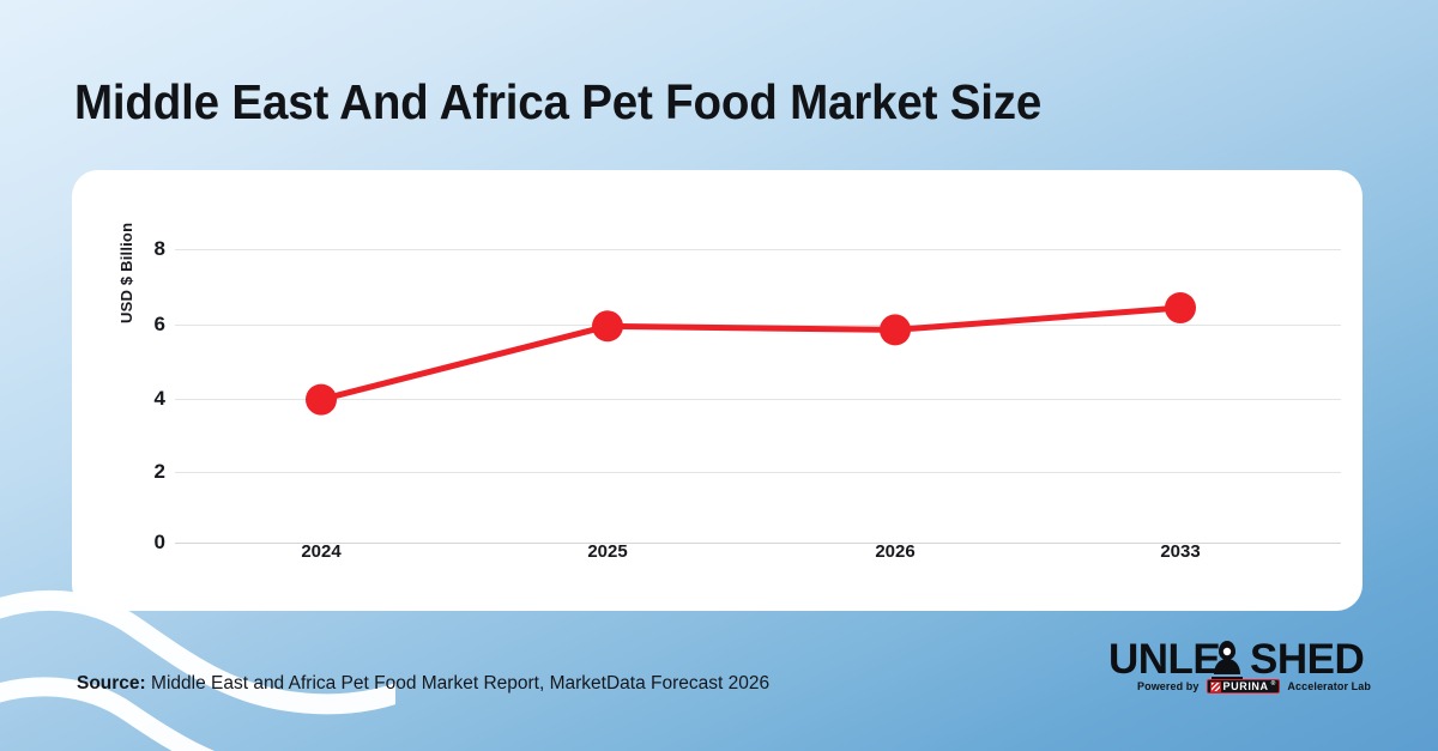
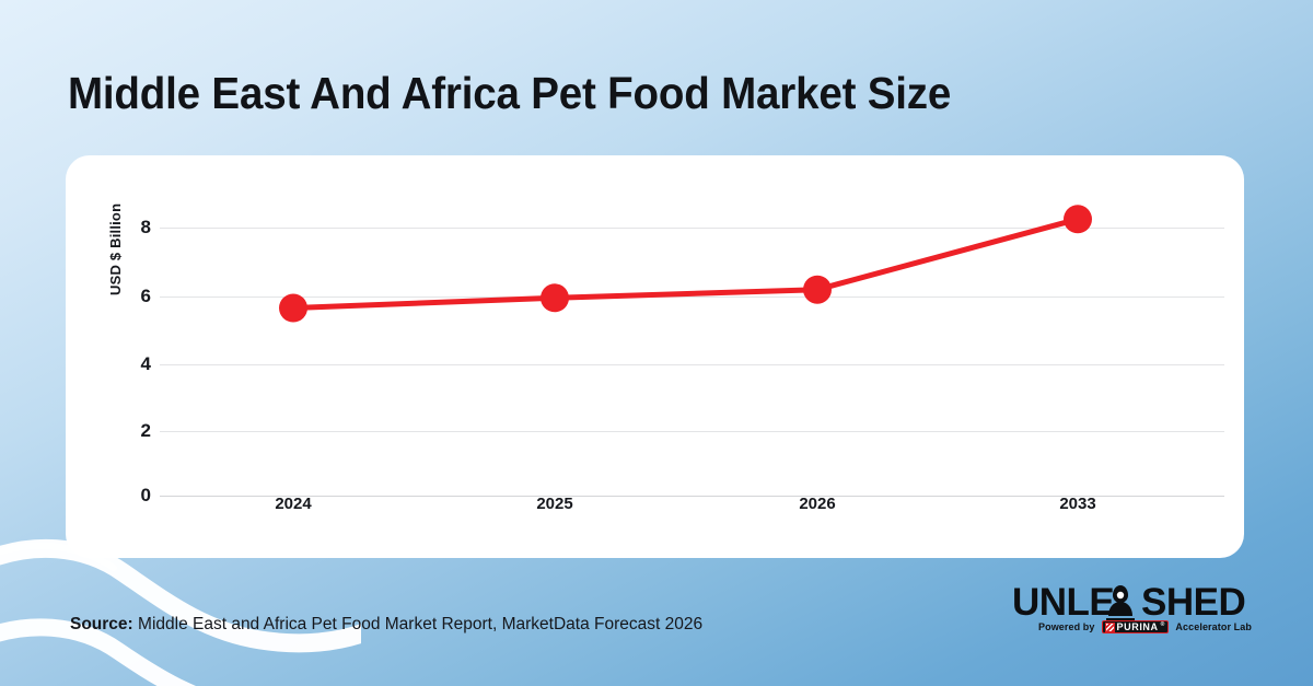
2024: 3.9 -> 5.6
2026: 5.8 -> 6.2
2033: 6.4 -> 8.2
